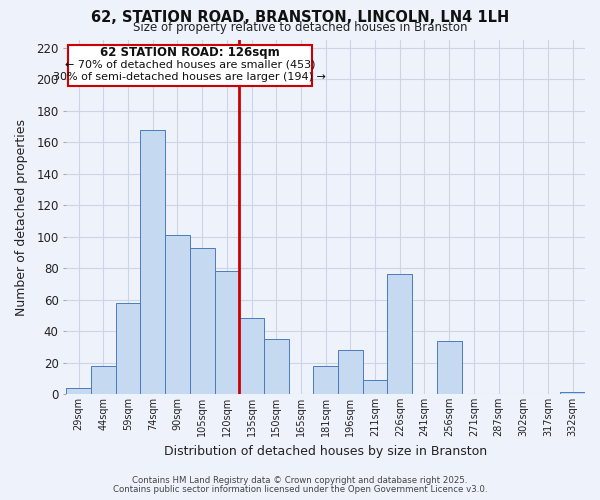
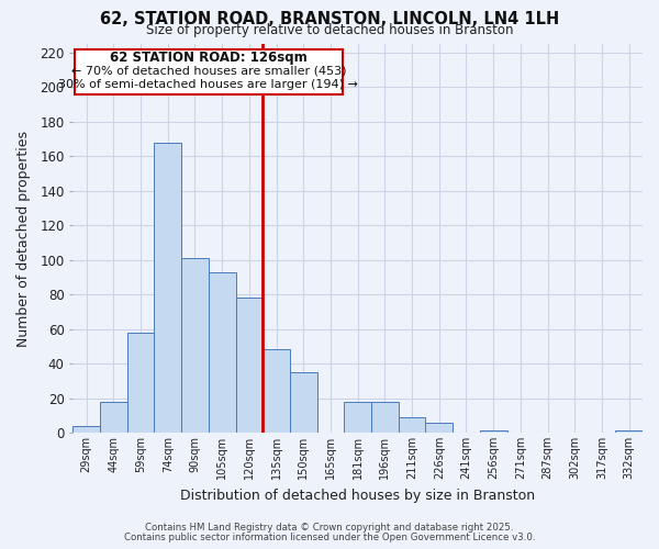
196sqm: 28 -> 18
226sqm: 76 -> 6
256sqm: 34 -> 1
